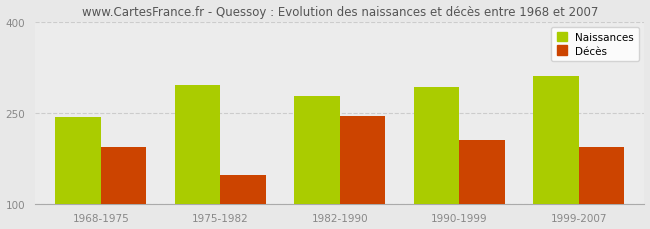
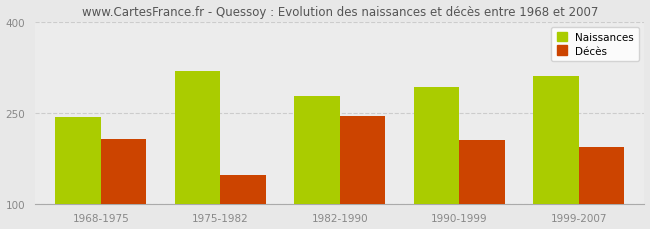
Décès/1968-1975: 193 -> 206
Naissances/1975-1982: 295 -> 318
